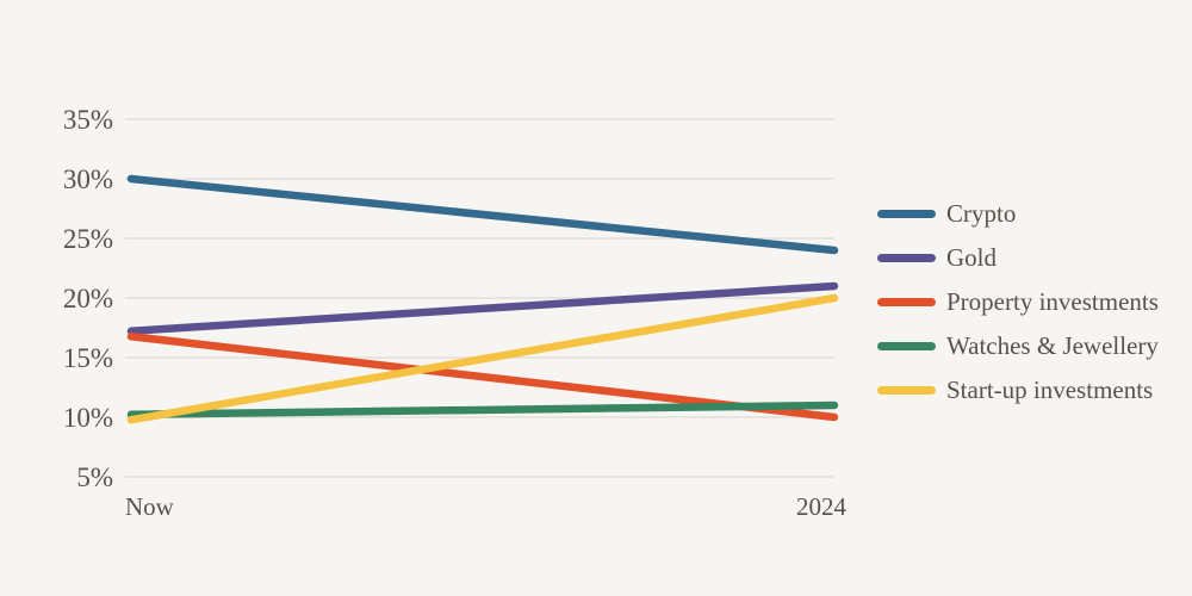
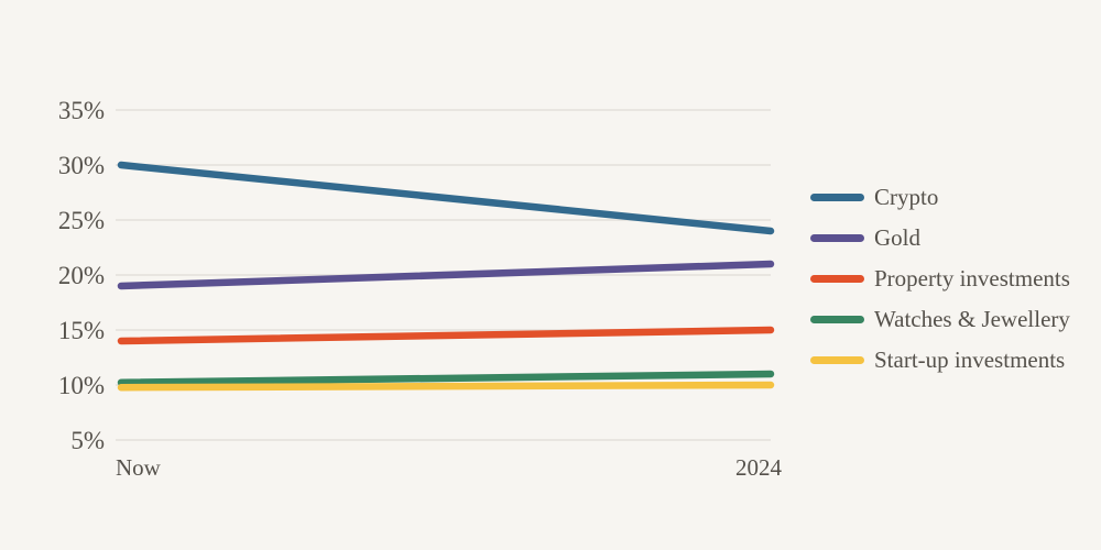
Gold/Now: 17% -> 19%
Property investments/Now: 17% -> 14%
Property investments/2024: 10% -> 15%
Start-up investments/2024: 20% -> 10%
